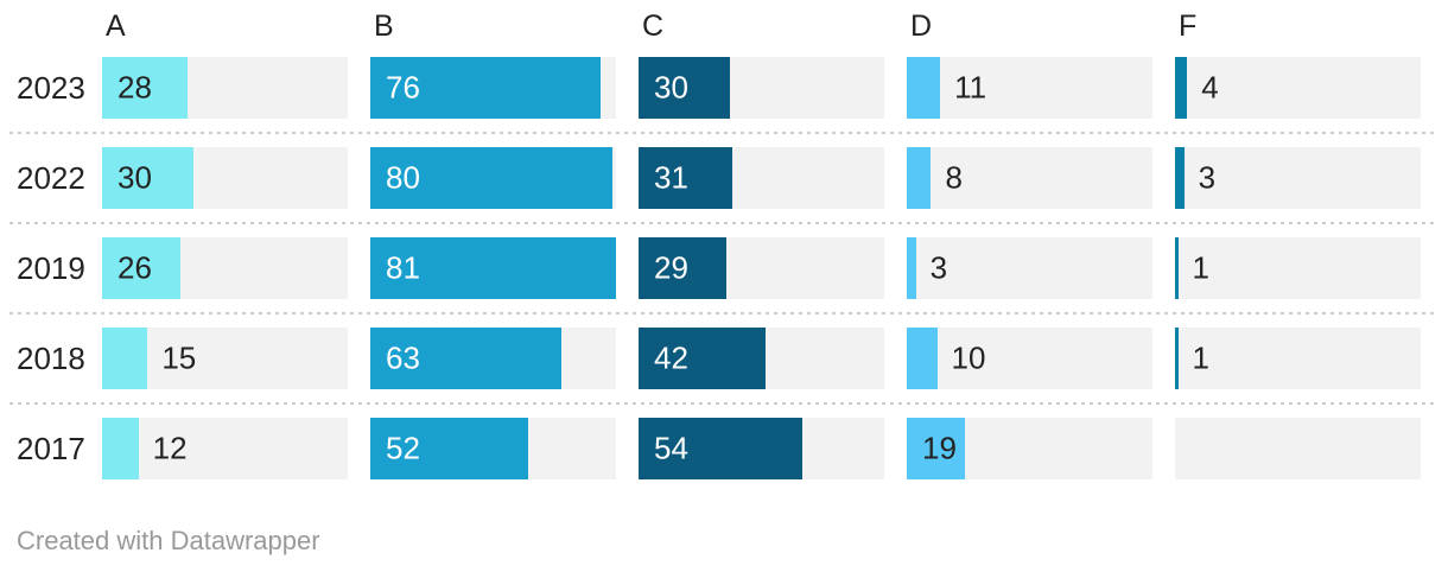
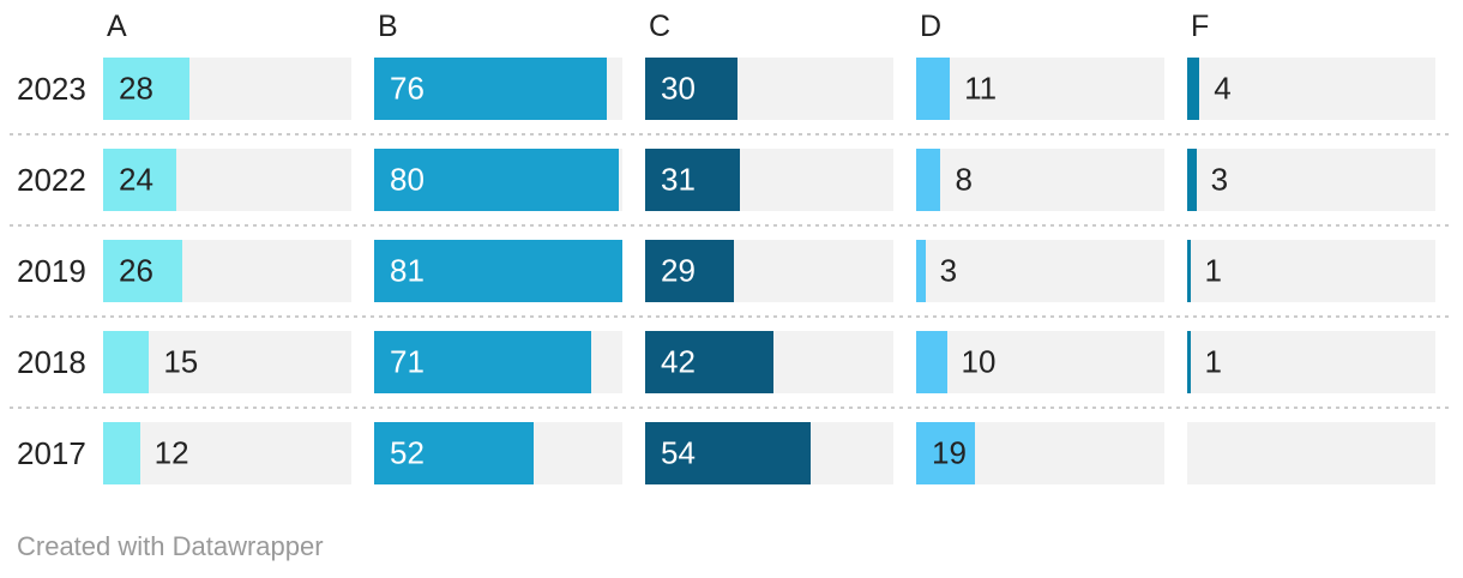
A/2022: 30 -> 24
B/2018: 63 -> 71
